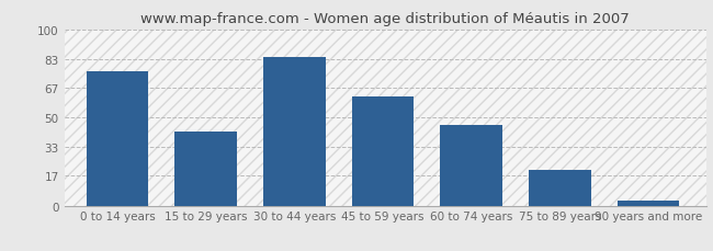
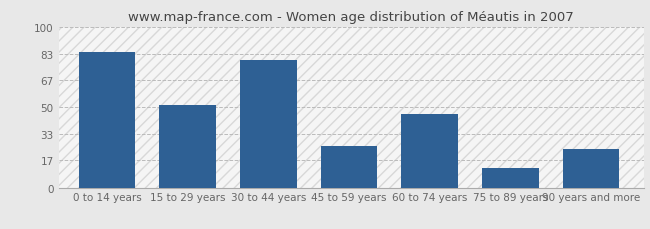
0 to 14 years: 76 -> 84
15 to 29 years: 42 -> 51
30 to 44 years: 84 -> 79
45 to 59 years: 62 -> 26
75 to 89 years: 20 -> 12
90 years and more: 3 -> 24
